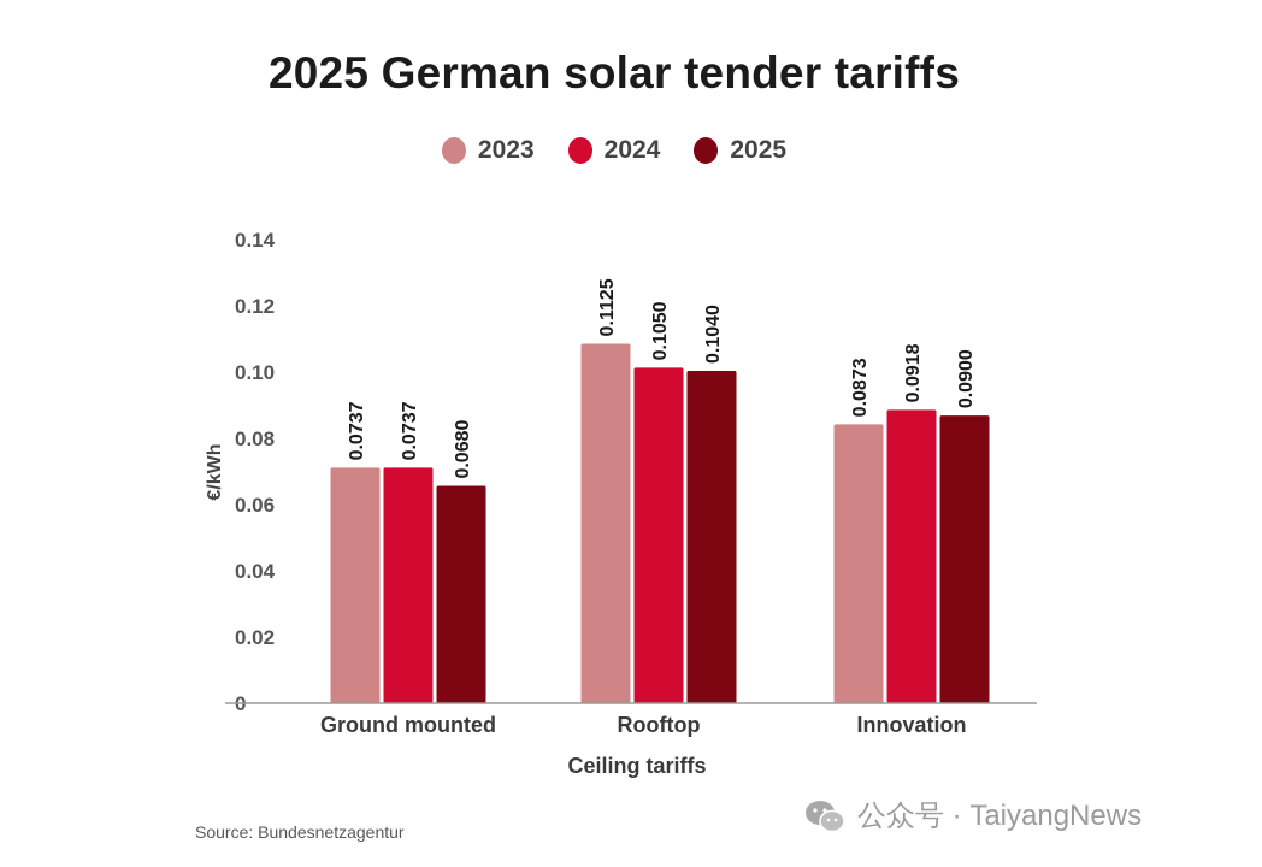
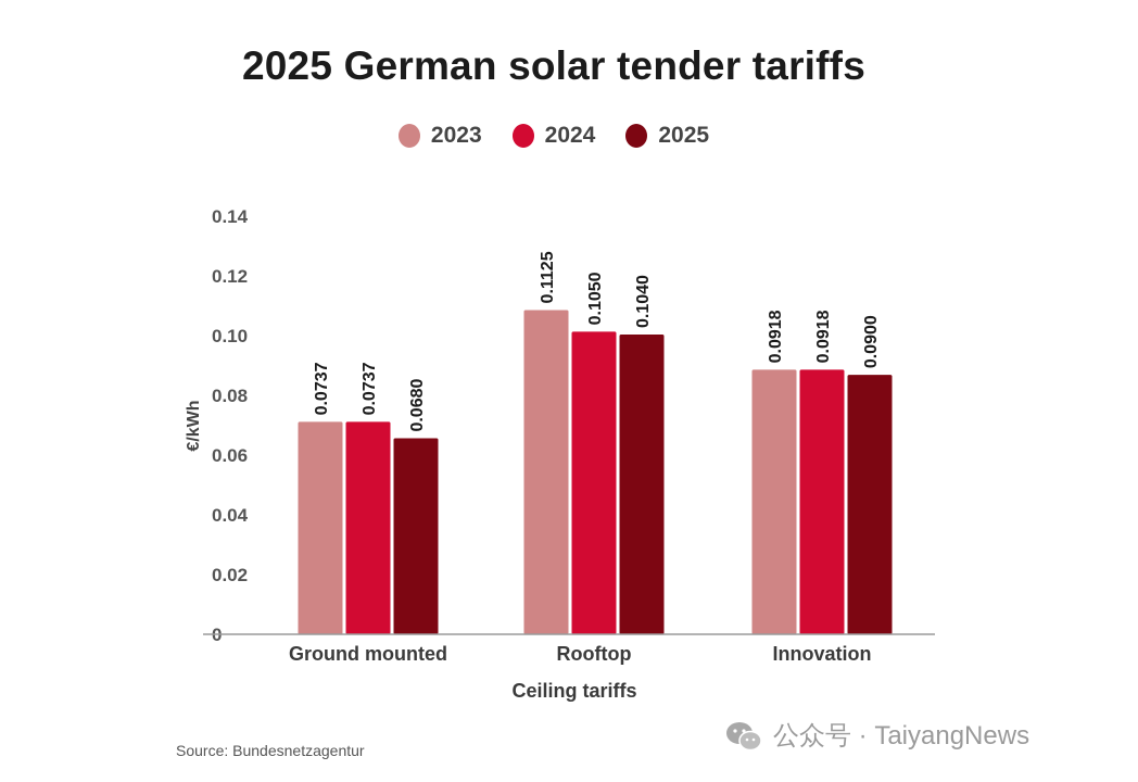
2023/Innovation: 0.0873 -> 0.0918
